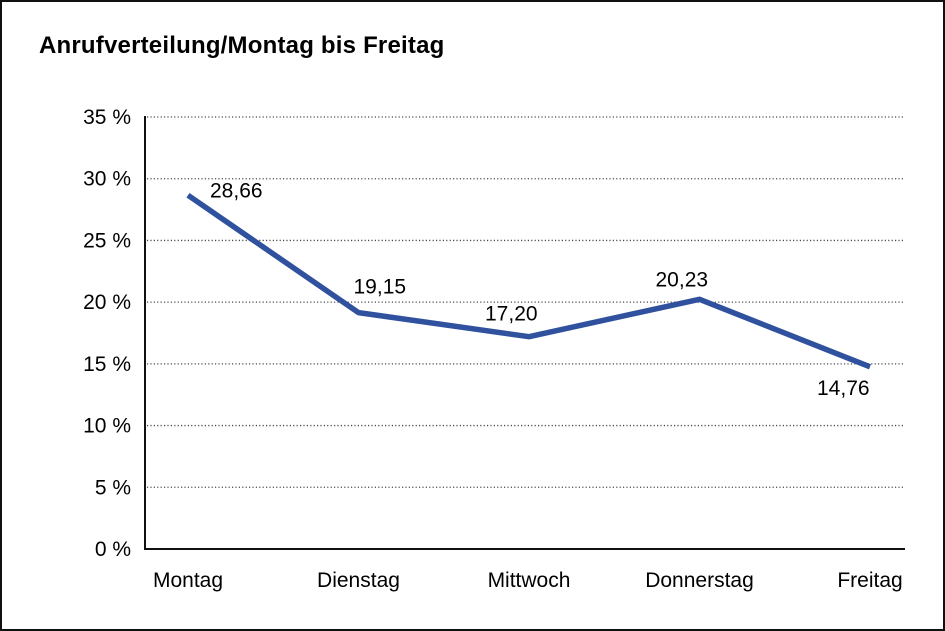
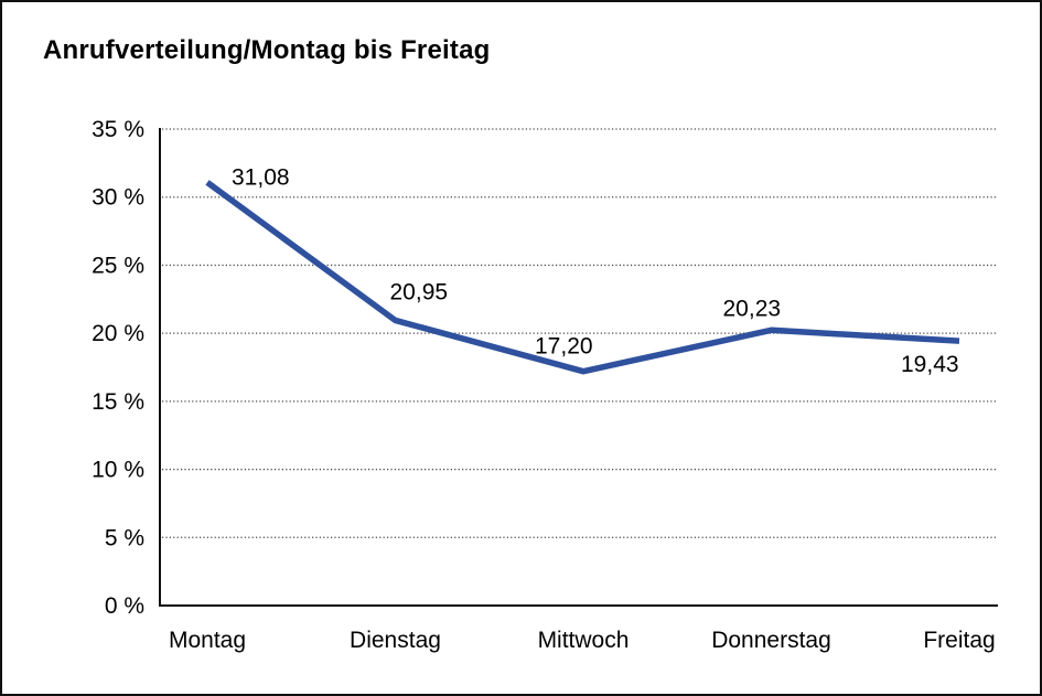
Montag: 28,66 -> 31,08
Dienstag: 19,15 -> 20,95
Freitag: 14,76 -> 19,43
